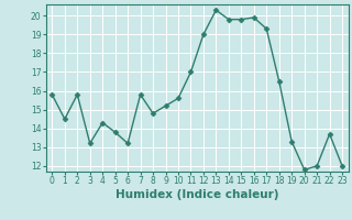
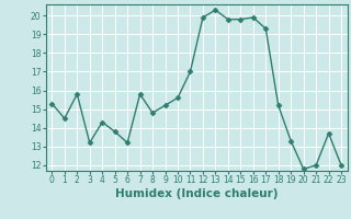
0: 15.8 -> 15.3
12: 19.0 -> 19.9
18: 16.5 -> 15.2
